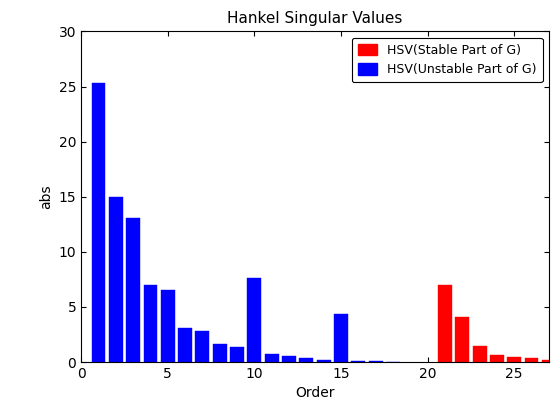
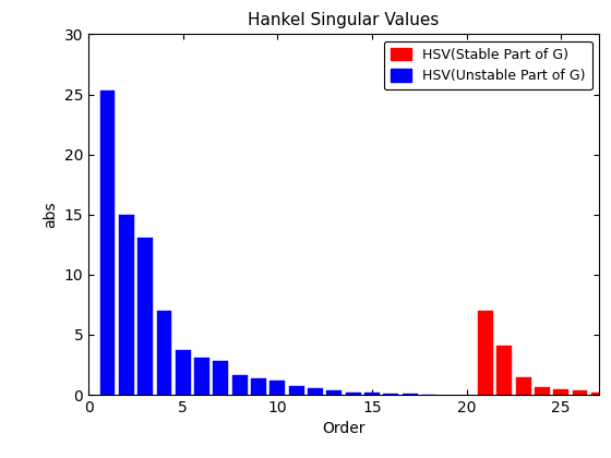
HSV(Unstable Part of G)/5: 6.5 -> 3.7
HSV(Unstable Part of G)/10: 7.6 -> 1.1
HSV(Unstable Part of G)/15: 4.4 -> 0.1
